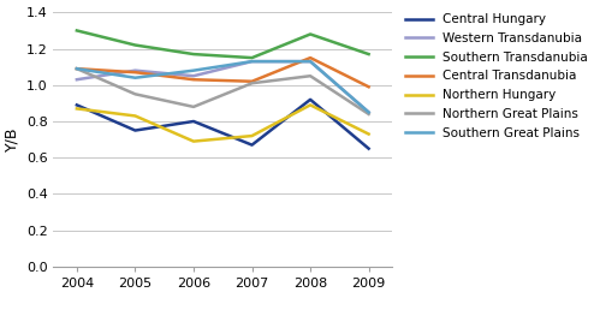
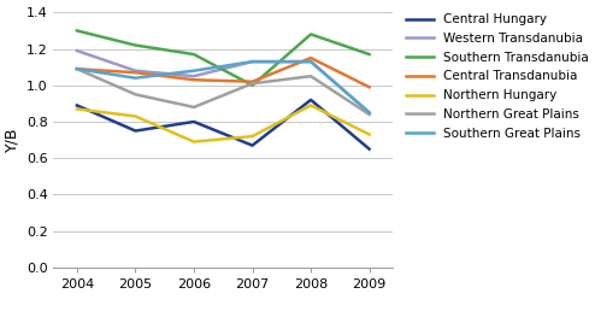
Western Transdanubia/2004: 1.03 -> 1.19
Southern Transdanubia/2007: 1.15 -> 1.00
